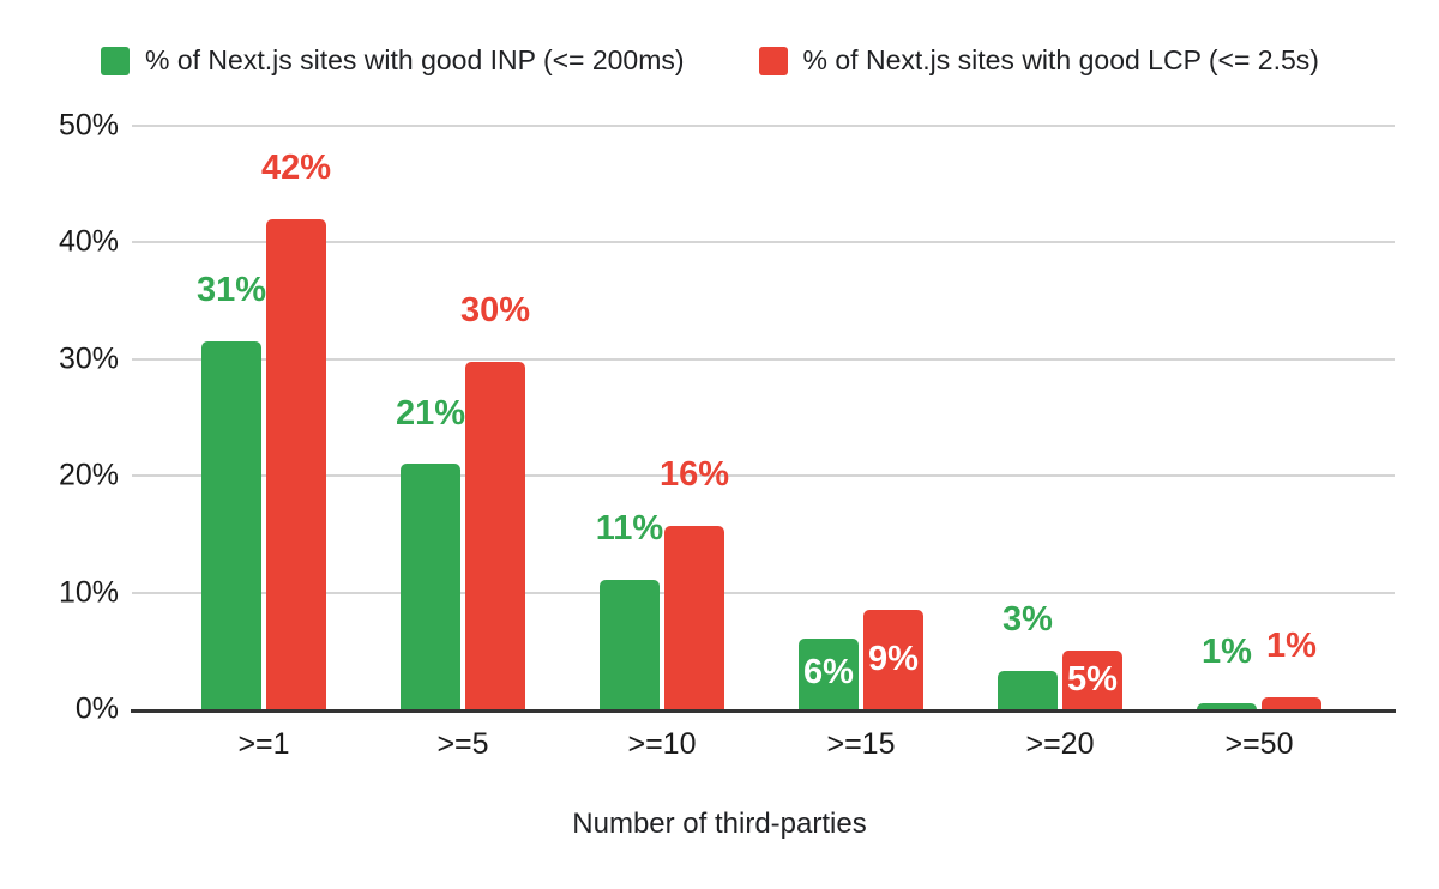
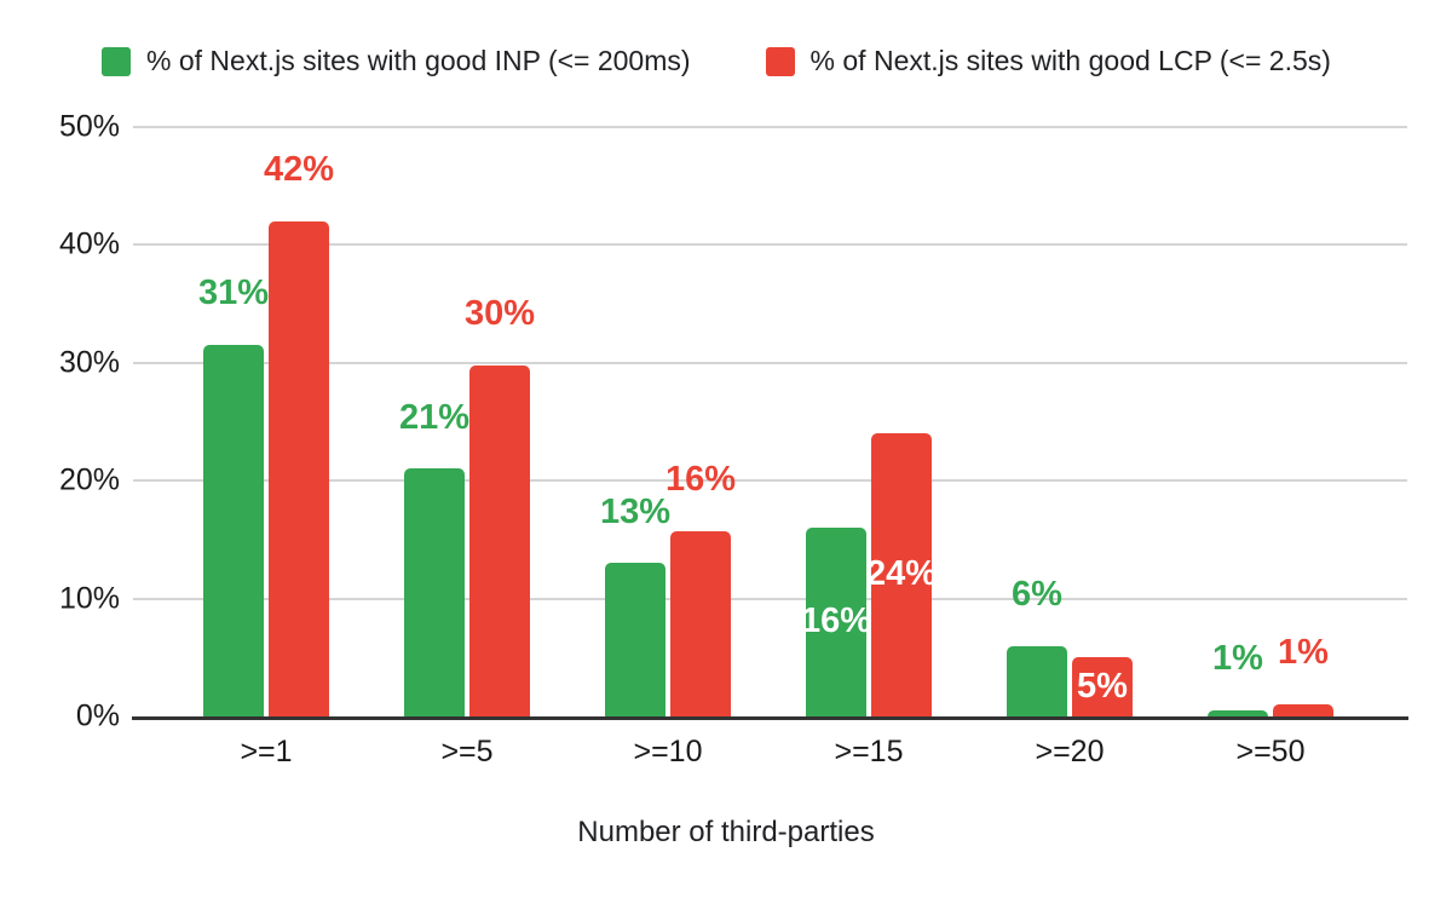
% of Next.js sites with good INP (<= 200ms)/>=10: 11% -> 13%
% of Next.js sites with good INP (<= 200ms)/>=15: 6% -> 16%
% of Next.js sites with good LCP (<= 2.5s)/>=15: 9% -> 24%
% of Next.js sites with good INP (<= 200ms)/>=20: 3% -> 6%
